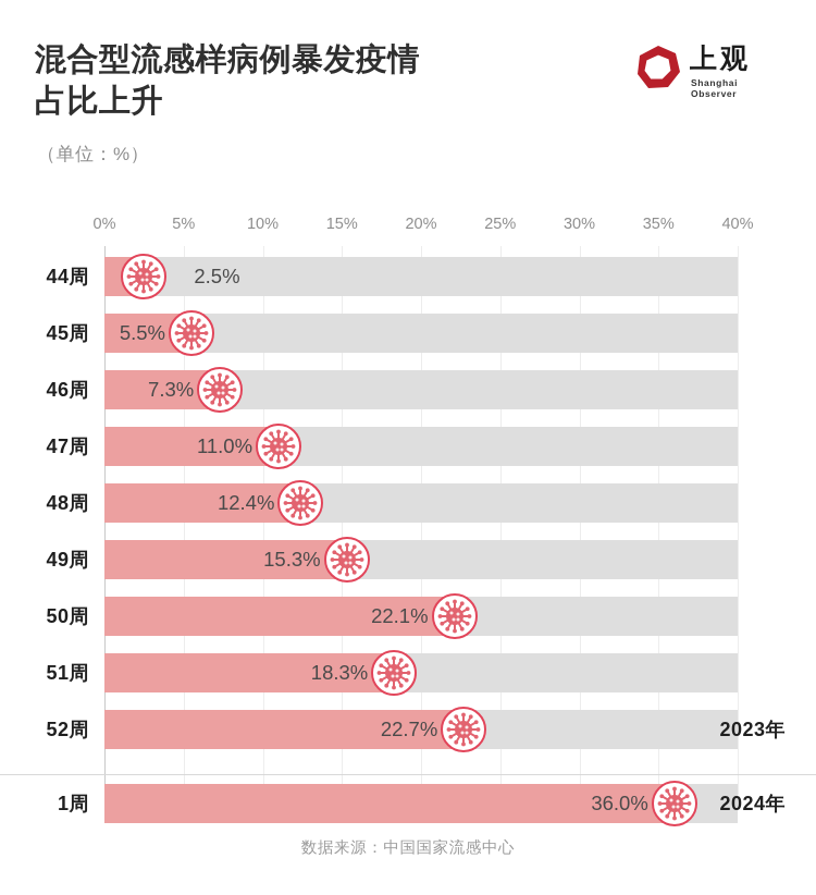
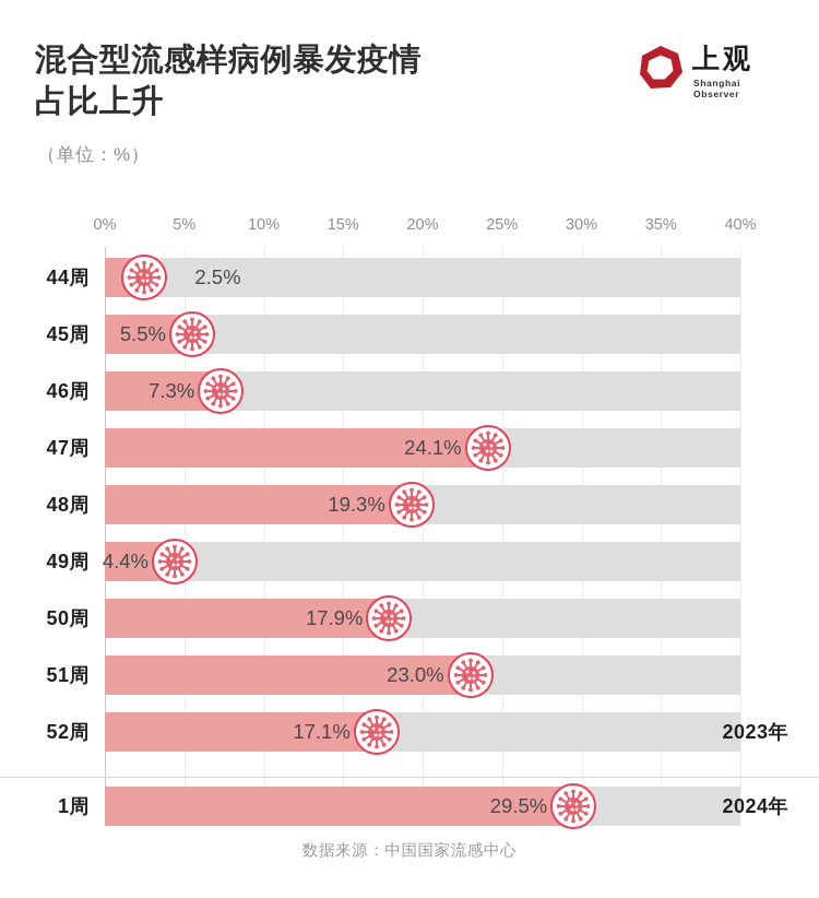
47周: 11.0% -> 24.1%
48周: 12.4% -> 19.3%
49周: 15.3% -> 4.4%
50周: 22.1% -> 17.9%
51周: 18.3% -> 23.0%
52周: 22.7% -> 17.1%
1周: 36.0% -> 29.5%
